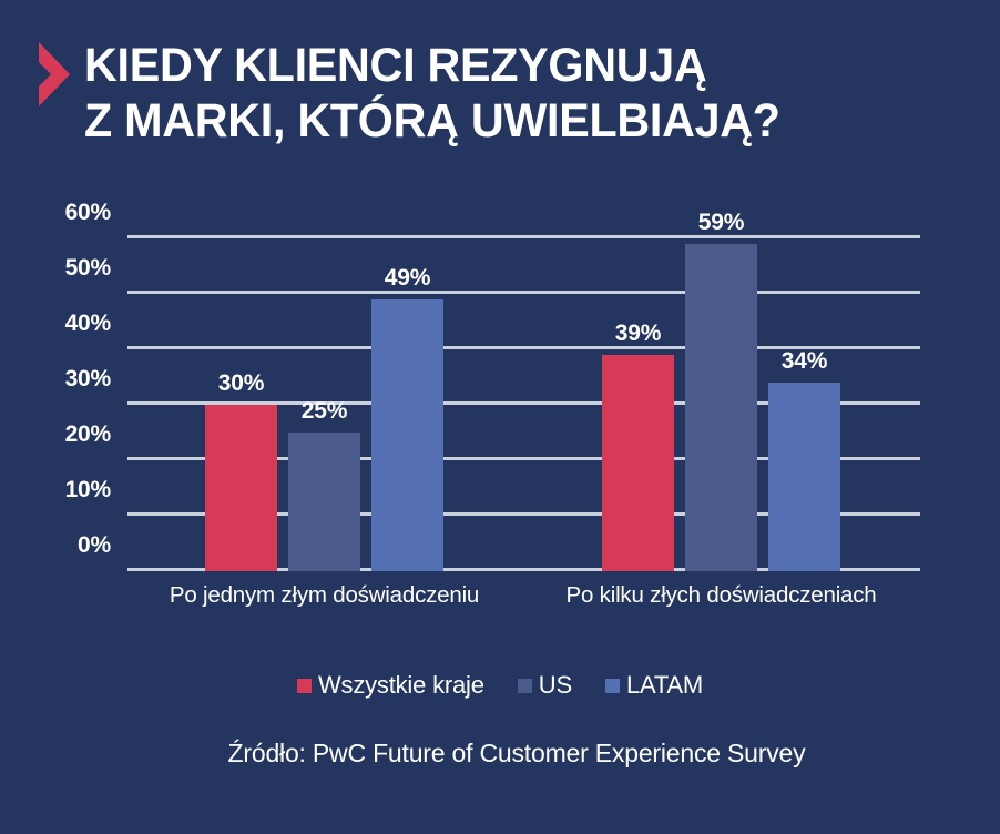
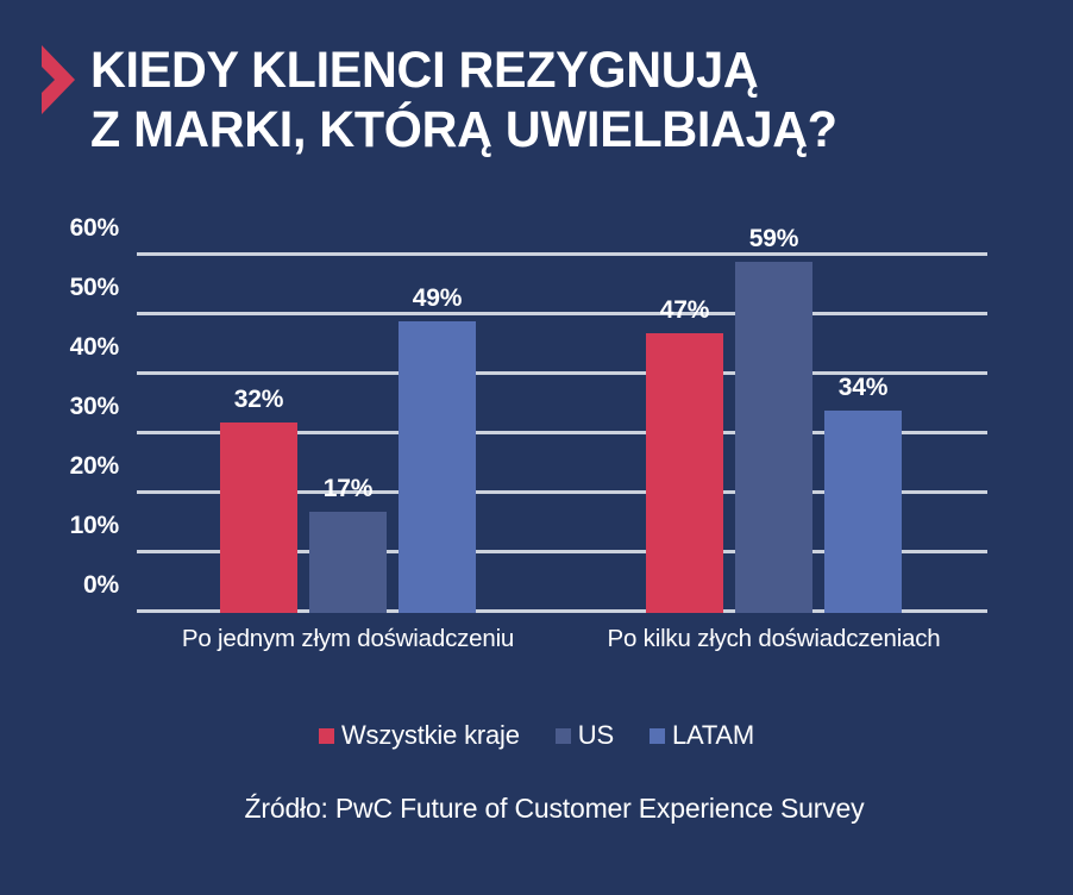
Wszystkie kraje/Po jednym złym doświadczeniu: 30% -> 32%
US/Po jednym złym doświadczeniu: 25% -> 17%
Wszystkie kraje/Po kilku złych doświadczeniach: 39% -> 47%
